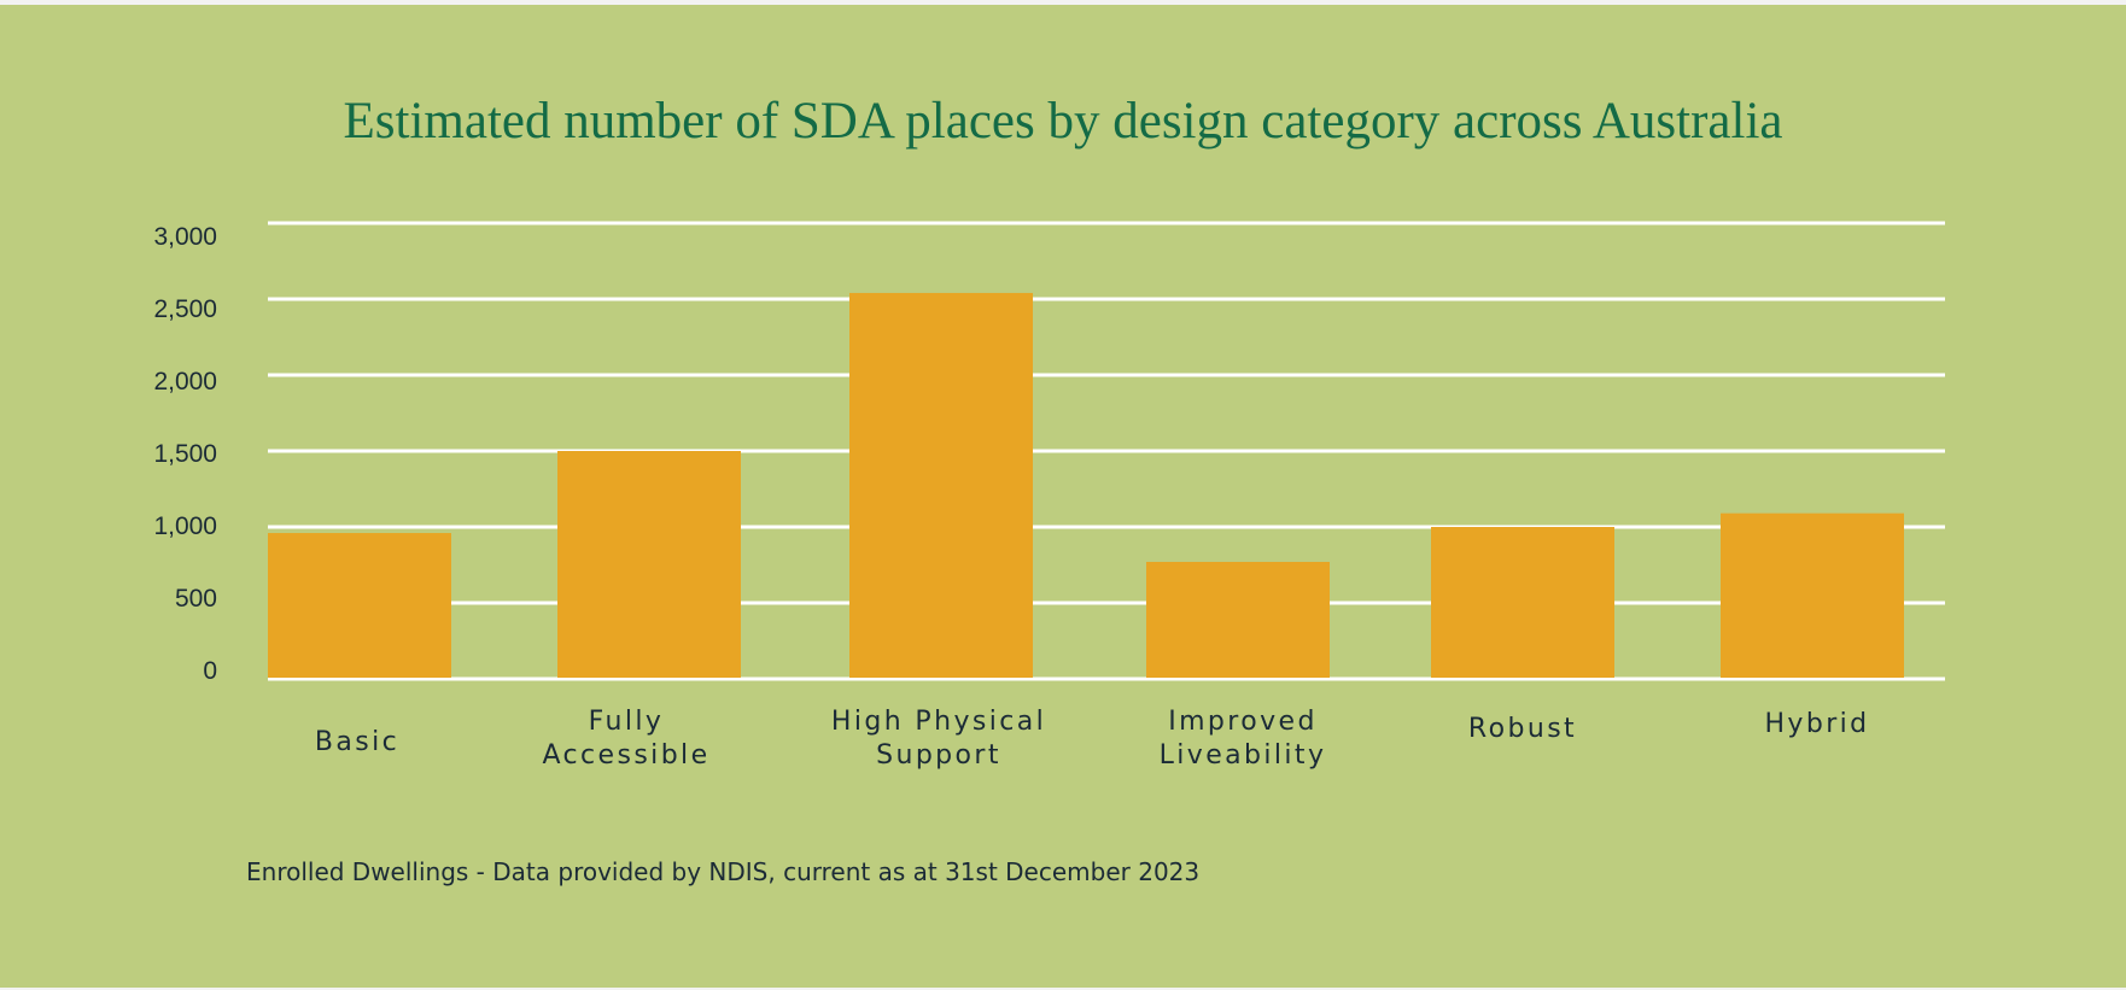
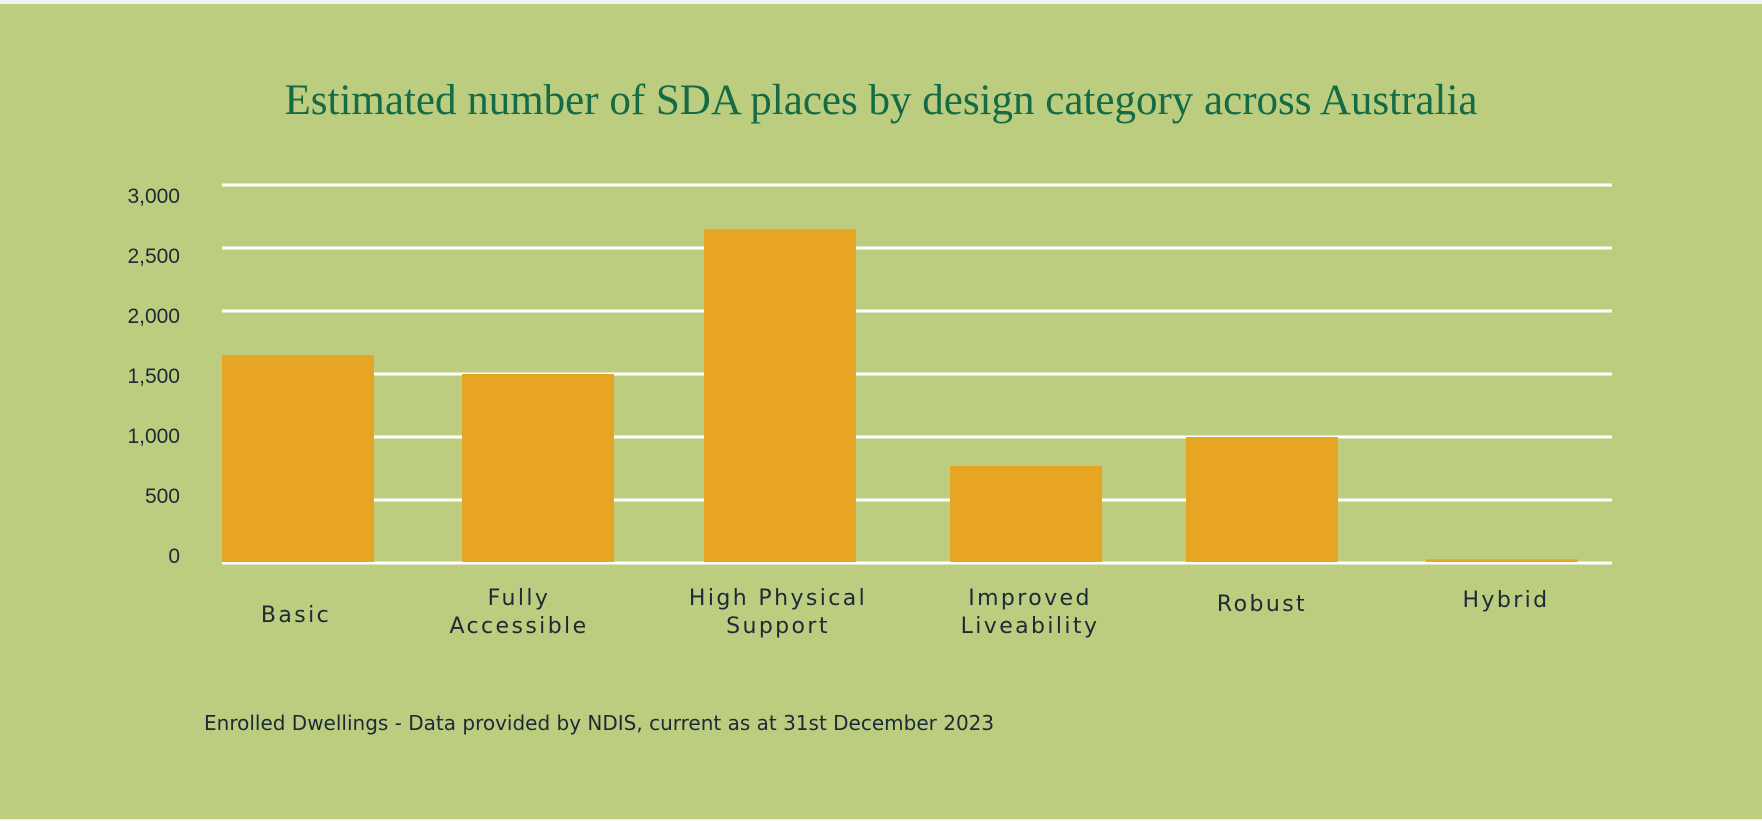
Basic: 960 -> 1650
High Physical Support: 2540 -> 2650
Hybrid: 1090 -> 30
